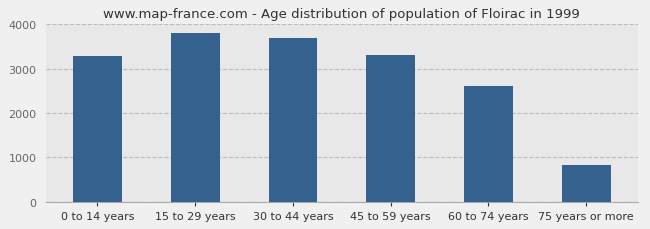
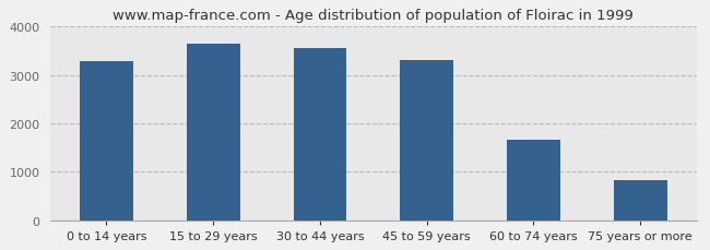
15 to 29 years: 3800 -> 3650
30 to 44 years: 3700 -> 3560
60 to 74 years: 2600 -> 1650
